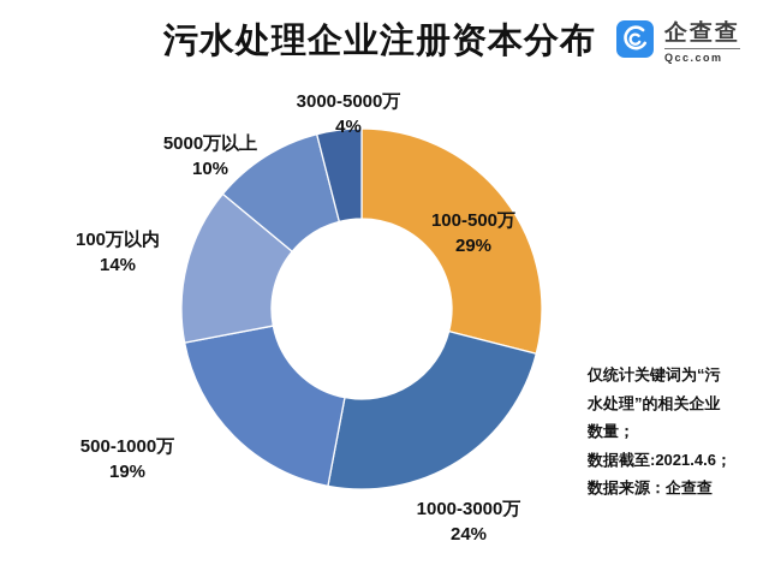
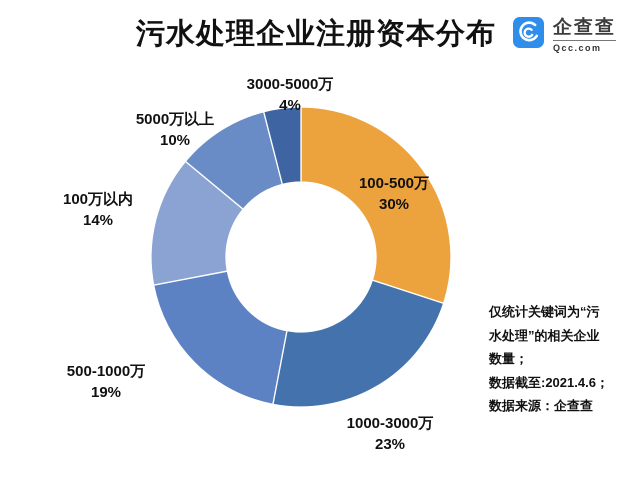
100-500万: 29% -> 30%
1000-3000万: 24% -> 23%
